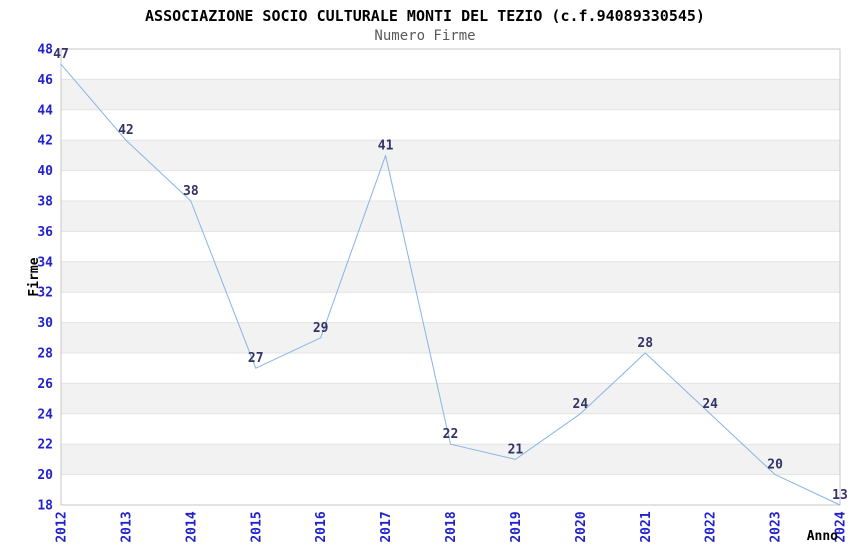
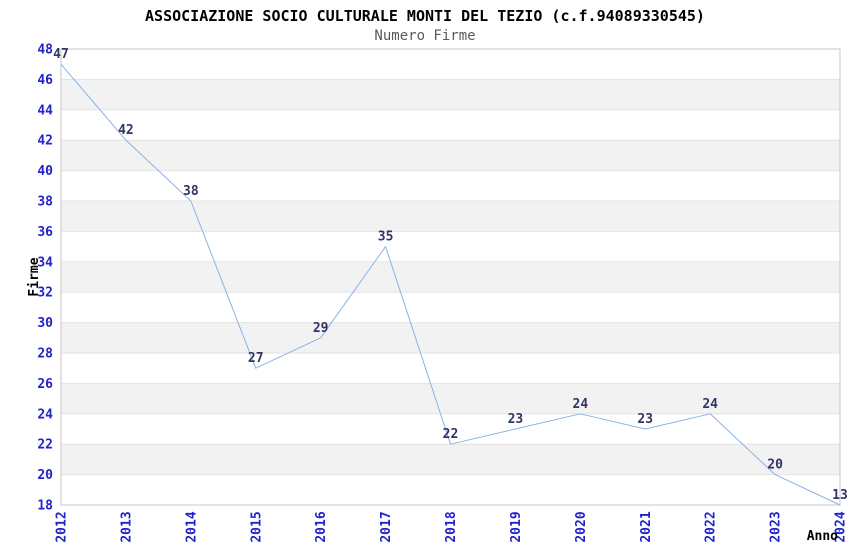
2017: 41 -> 35
2019: 21 -> 23
2021: 28 -> 23
